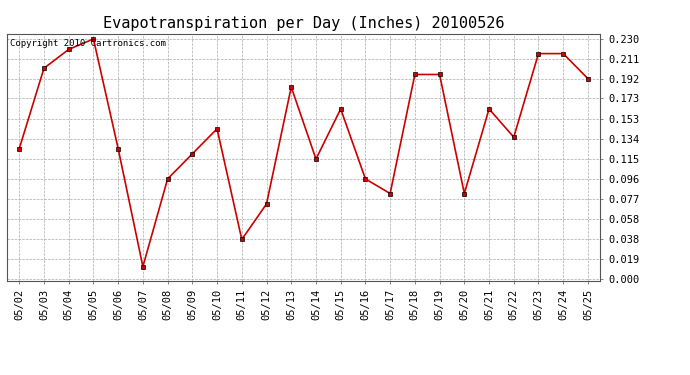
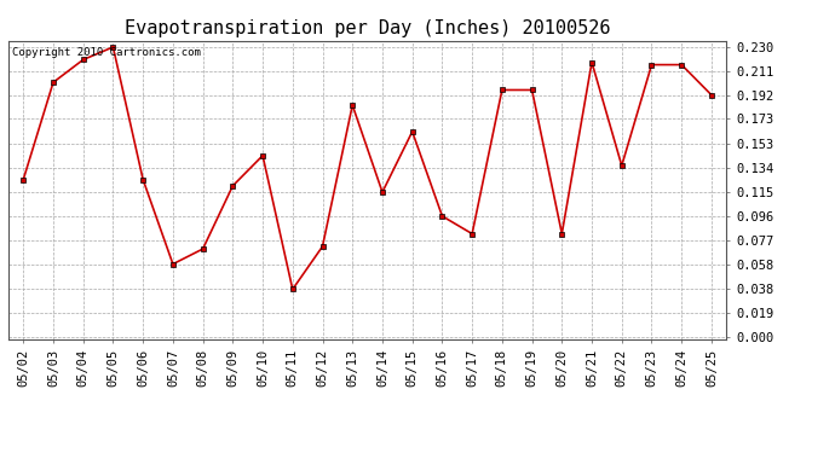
05/07: 0.012 -> 0.058
05/08: 0.096 -> 0.070
05/21: 0.163 -> 0.218
